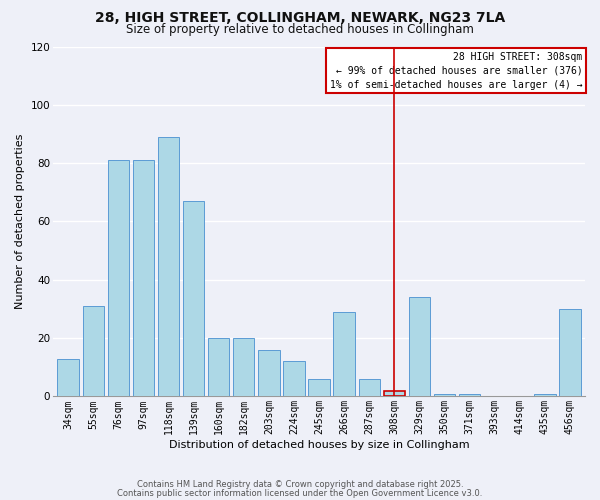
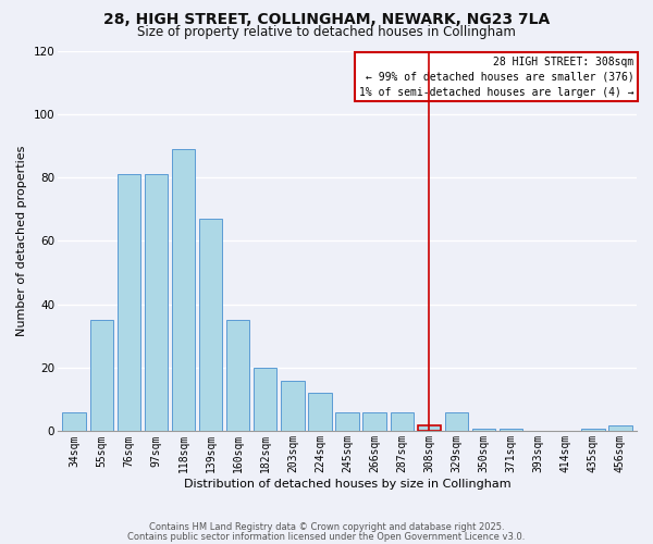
34sqm: 13 -> 6
55sqm: 31 -> 35
160sqm: 20 -> 35
266sqm: 29 -> 6
329sqm: 34 -> 6
456sqm: 30 -> 2
